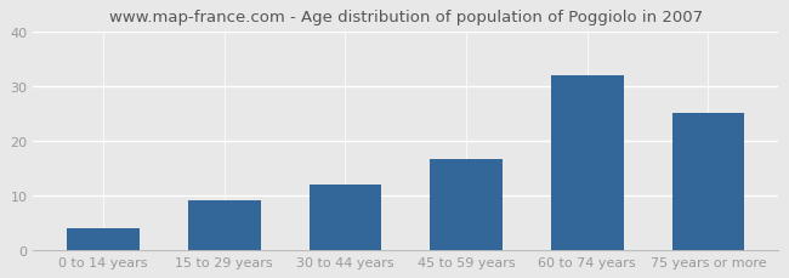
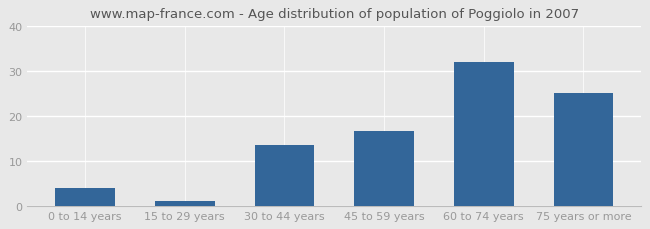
15 to 29 years: 9.0 -> 1.0
30 to 44 years: 12.0 -> 13.5
